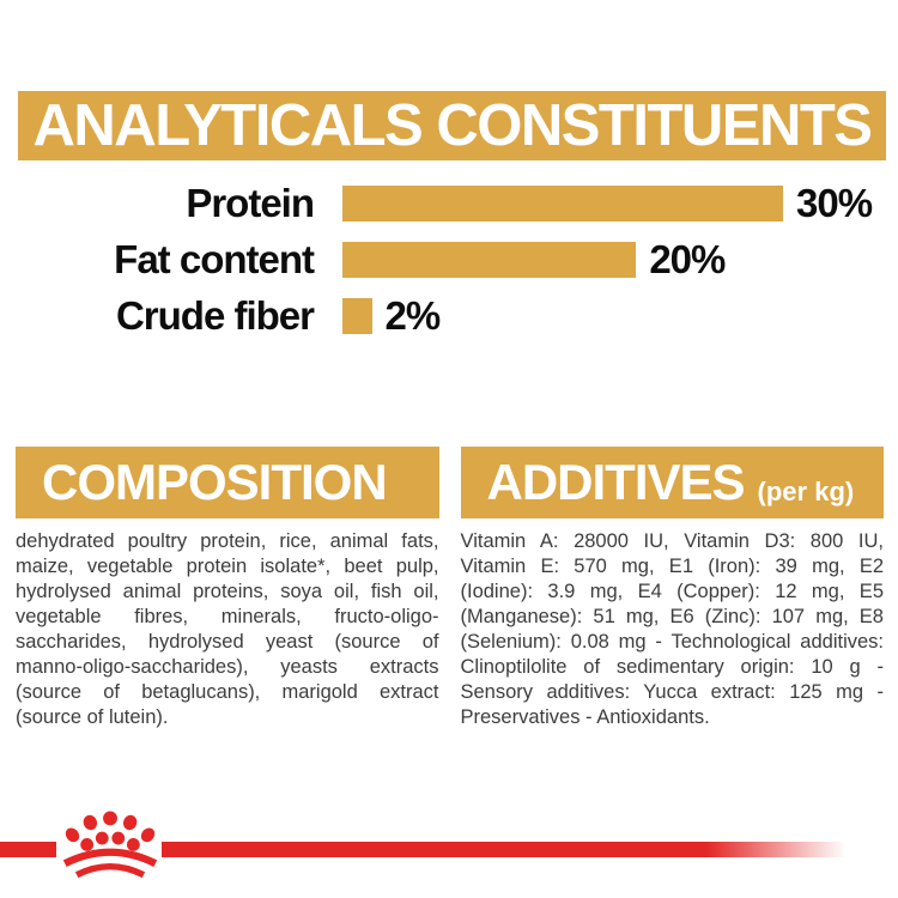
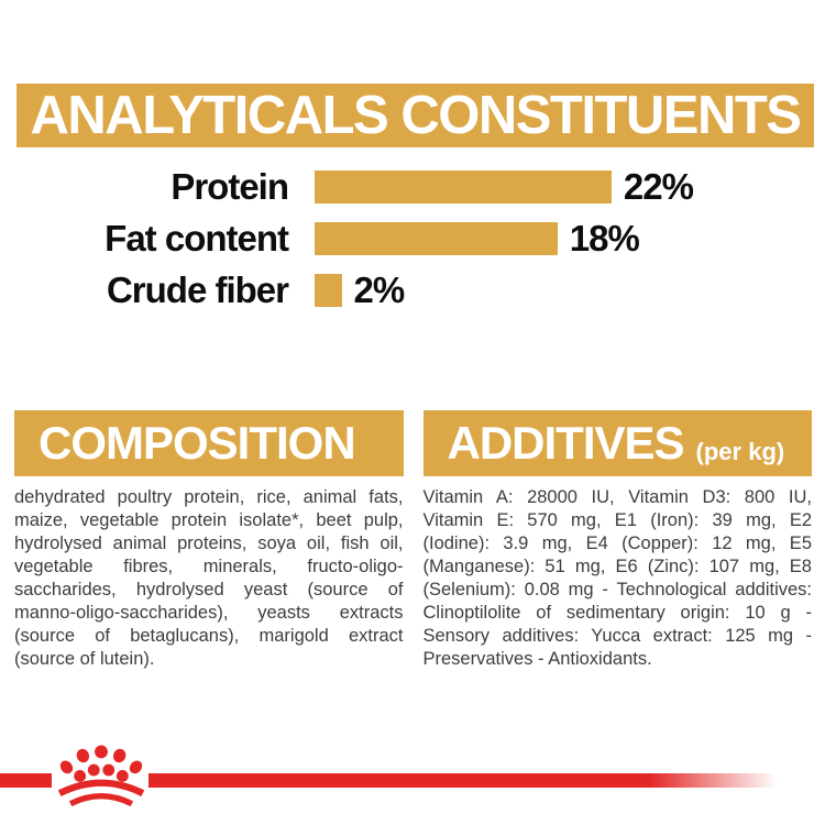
Protein: 30% -> 22%
Fat content: 20% -> 18%
